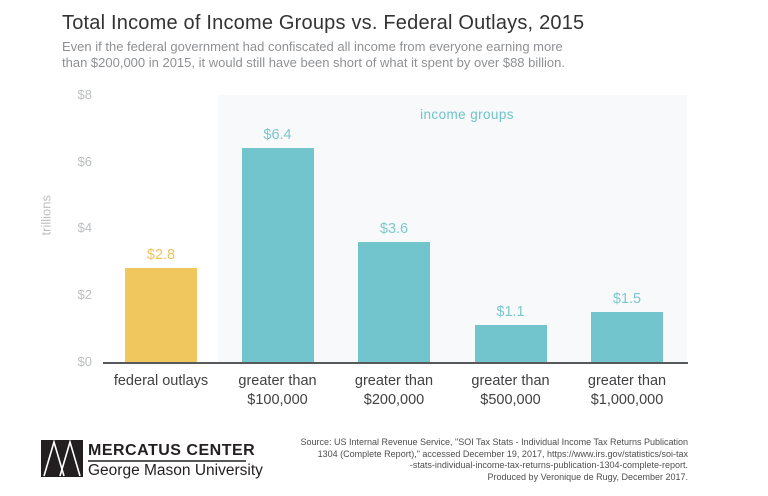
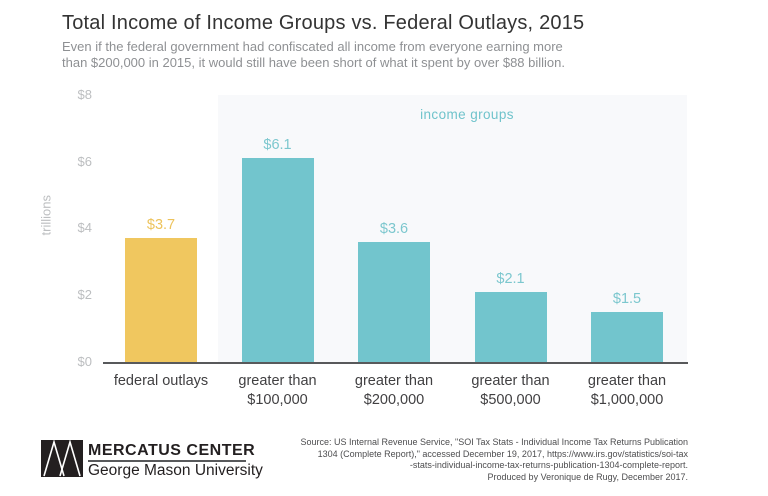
federal outlays: $2.8 -> $3.7
greater than $100,000: $6.4 -> $6.1
greater than $500,000: $1.1 -> $2.1
